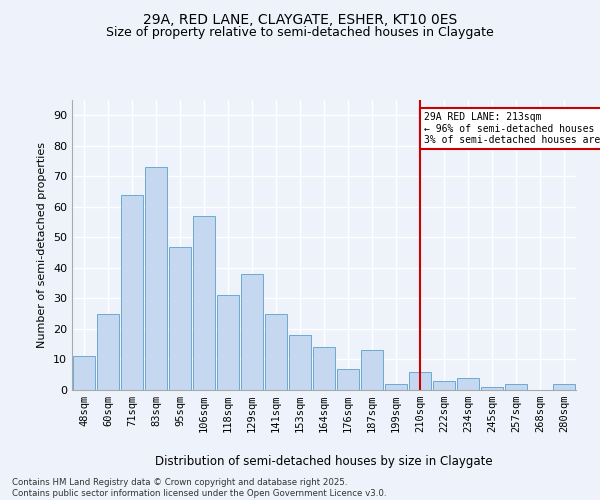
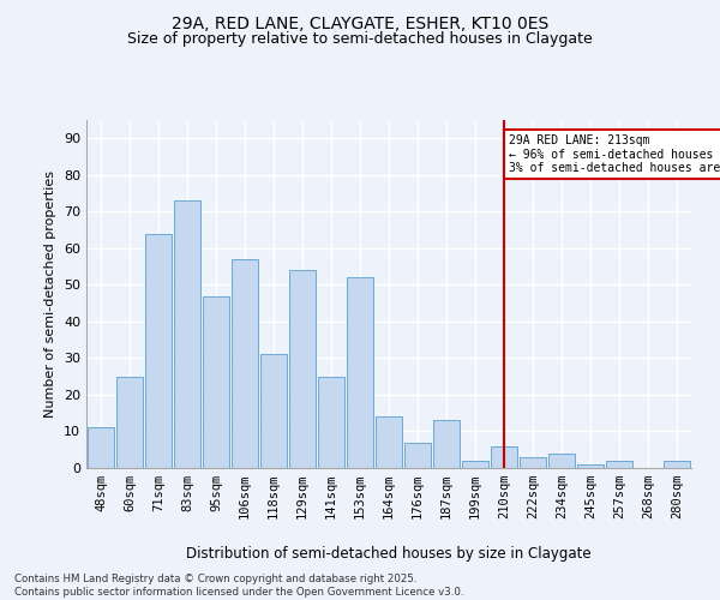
129sqm: 38 -> 54
153sqm: 18 -> 52
